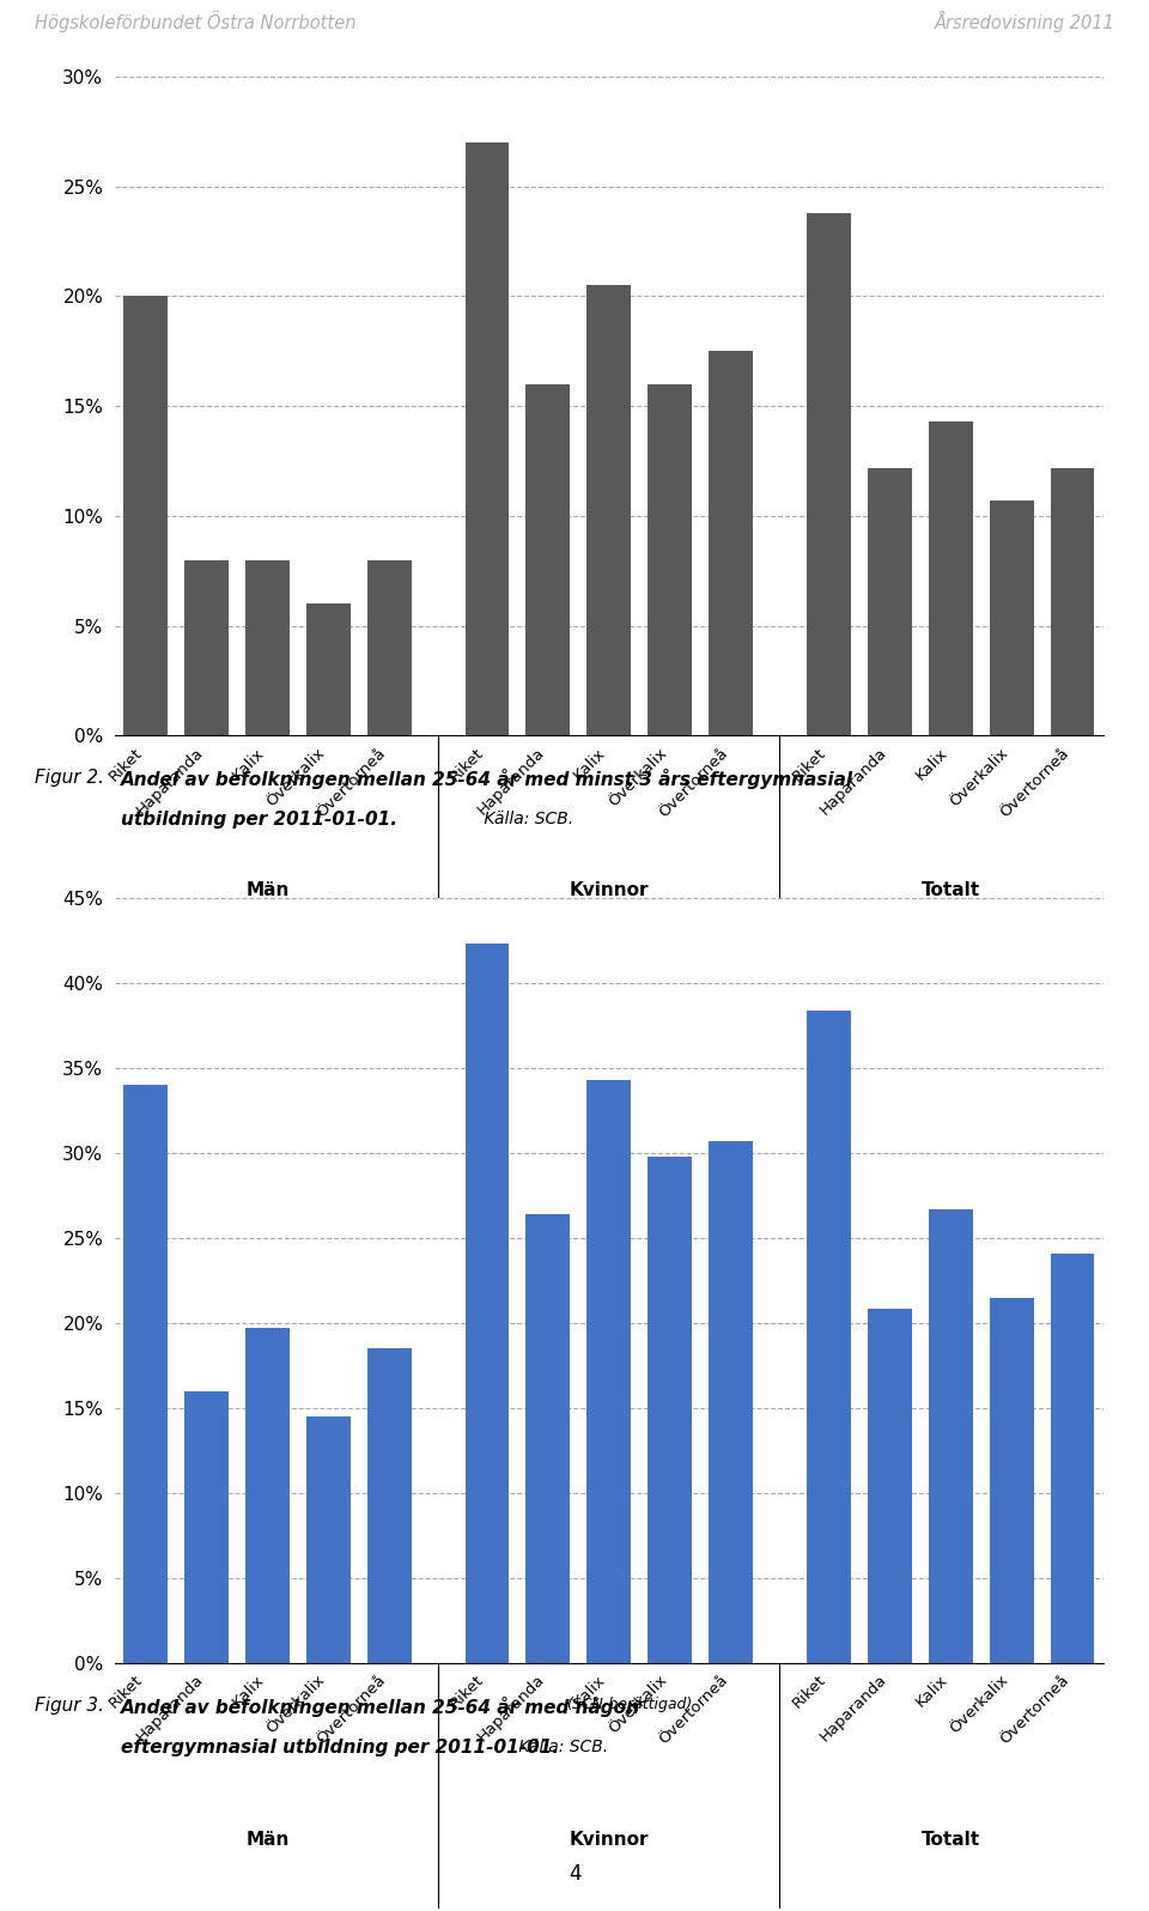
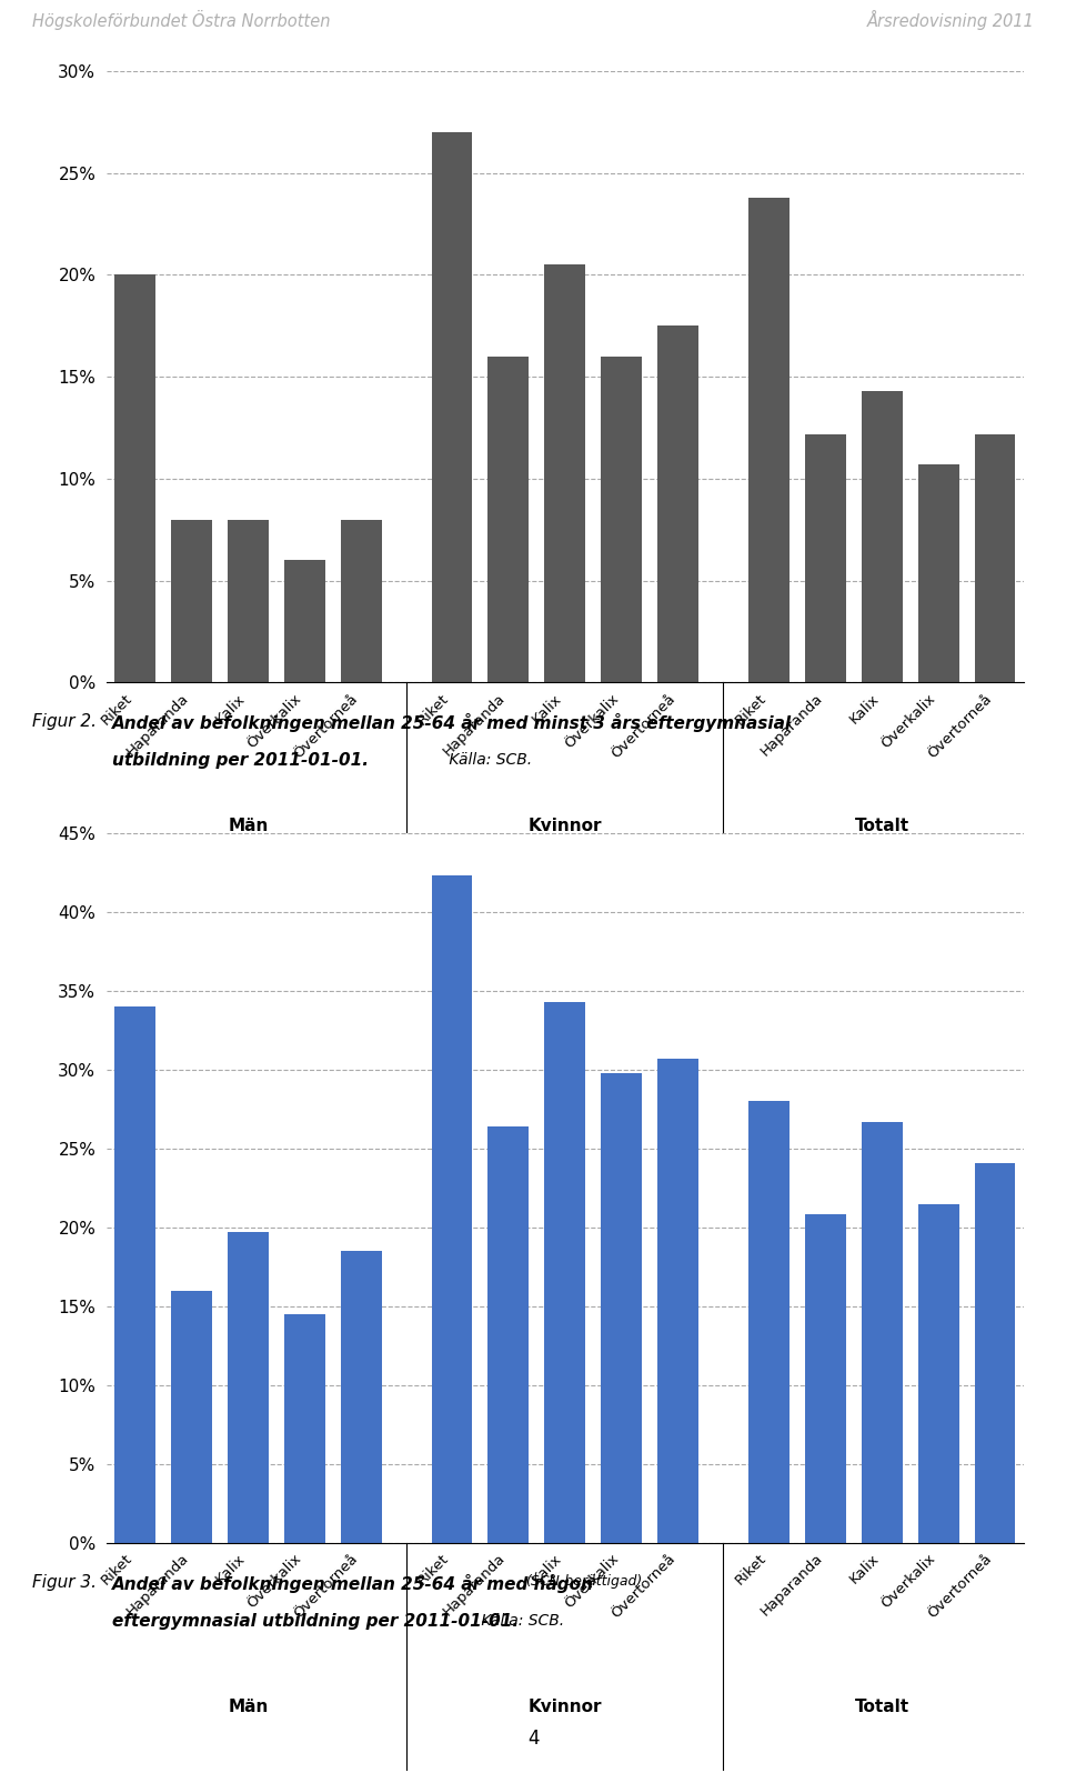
Riket: 38.4% -> 28.0%
